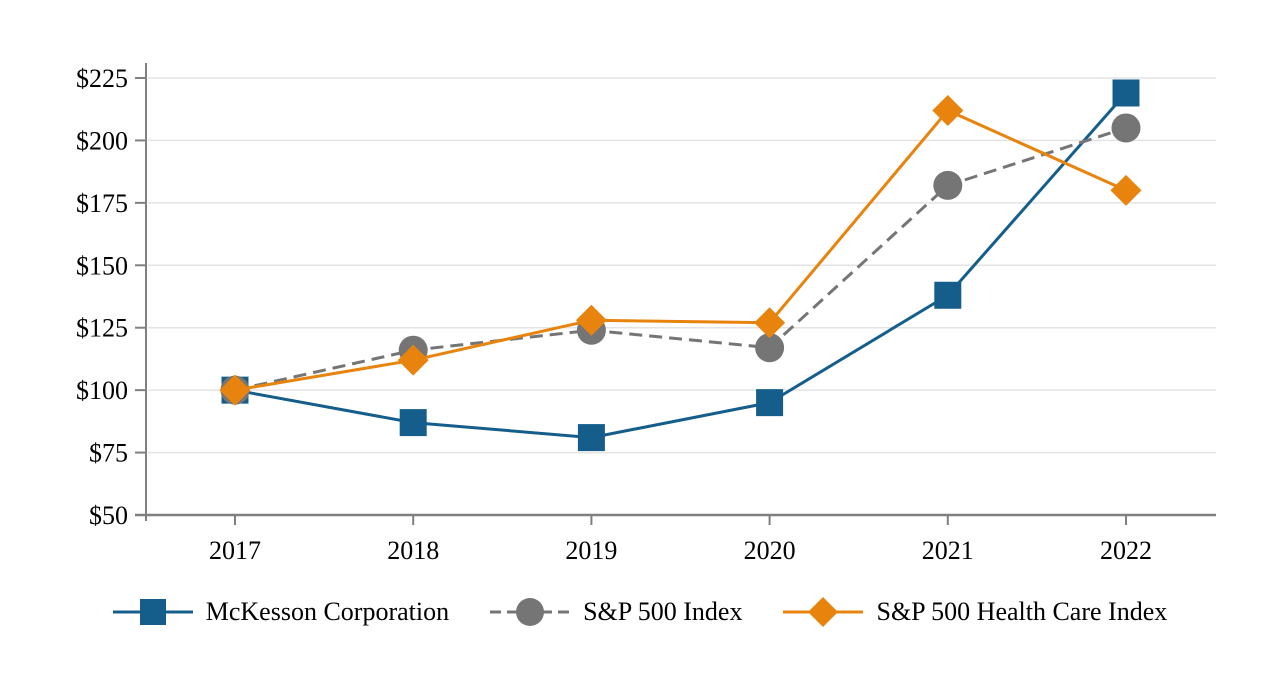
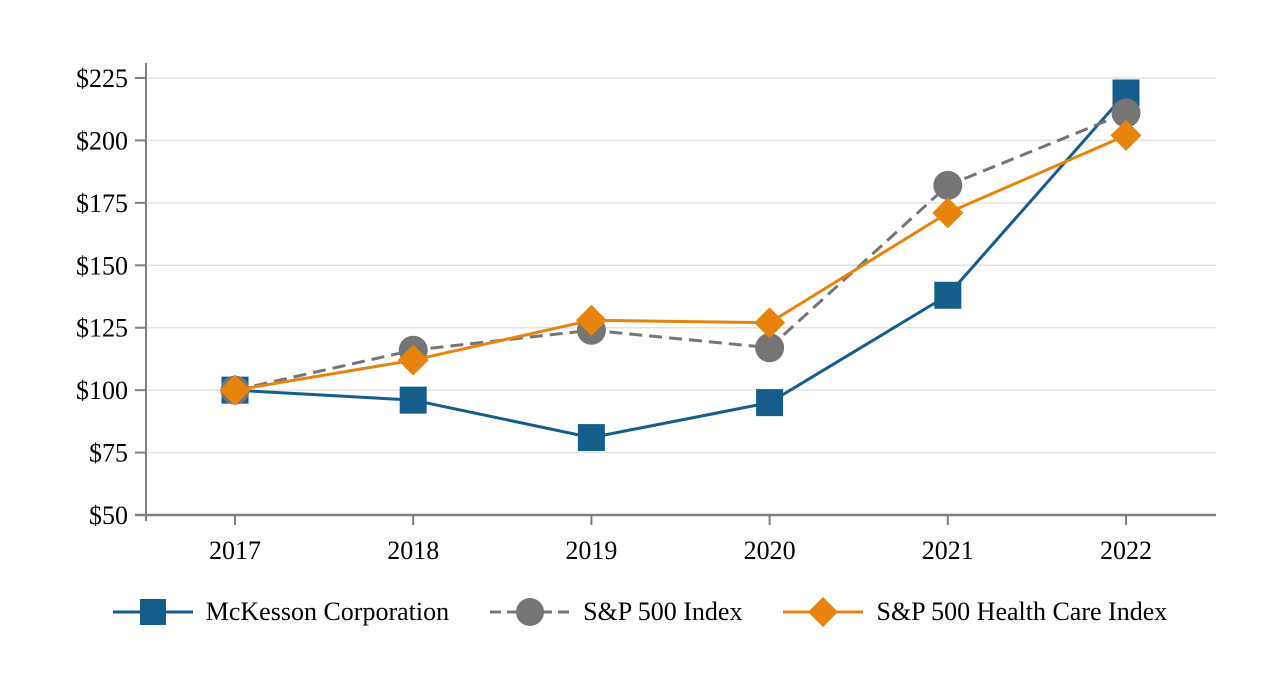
McKesson Corporation/2018: $87 -> $96
S&P 500 Health Care Index/2021: $212 -> $171
S&P 500 Index/2022: $205 -> $211
S&P 500 Health Care Index/2022: $180 -> $202
